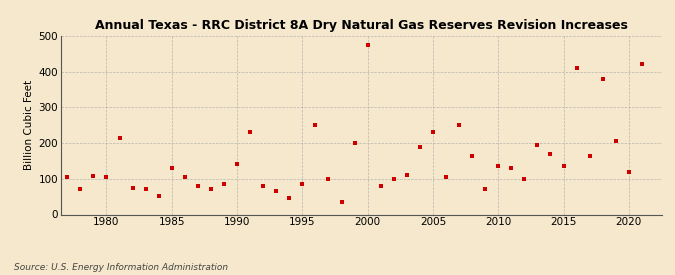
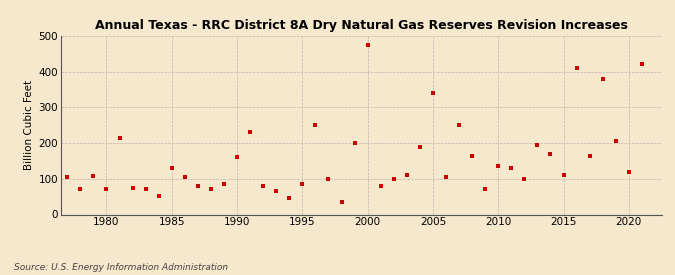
1980: 105 -> 70
1990: 140 -> 160
2005: 230 -> 340
2015: 135 -> 110
